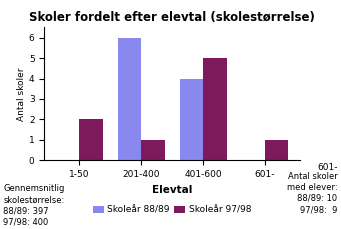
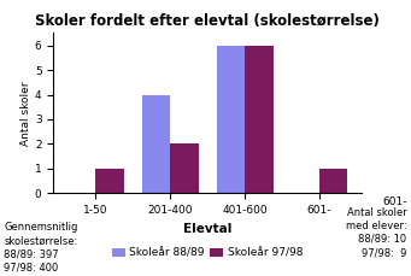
Skoleår 97/98/1-50: 2 -> 1
Skoleår 88/89/201-400: 6 -> 4
Skoleår 97/98/201-400: 1 -> 2
Skoleår 88/89/401-600: 4 -> 6
Skoleår 97/98/401-600: 5 -> 6
